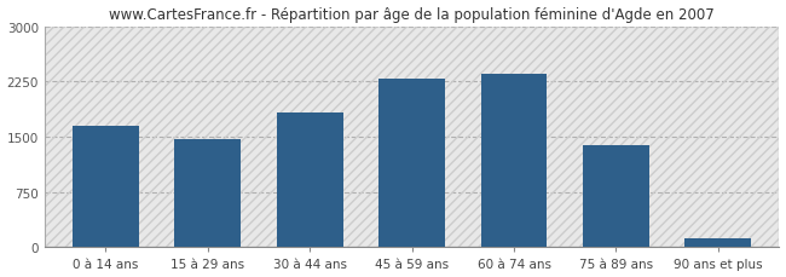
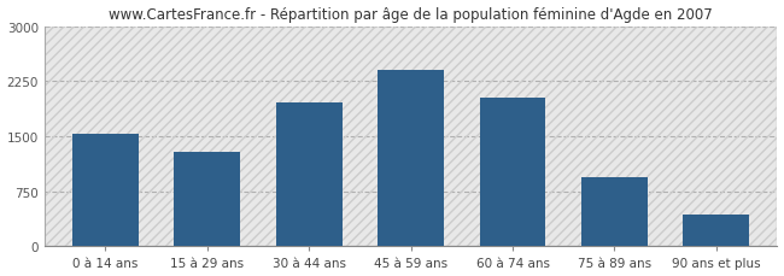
0 à 14 ans: 1650 -> 1540
15 à 29 ans: 1470 -> 1280
30 à 44 ans: 1830 -> 1960
45 à 59 ans: 2290 -> 2400
60 à 74 ans: 2350 -> 2020
75 à 89 ans: 1380 -> 940
90 ans et plus: 120 -> 440
